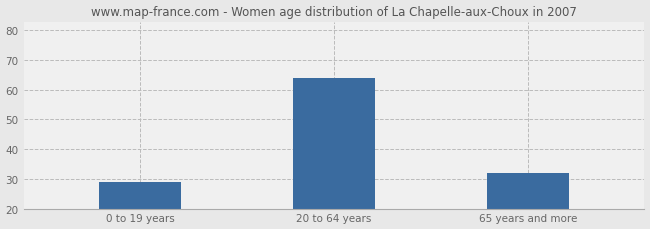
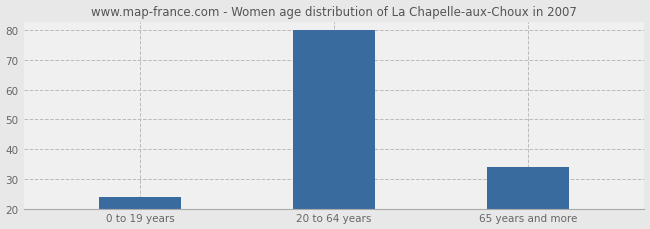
0 to 19 years: 29 -> 24
20 to 64 years: 64 -> 80
65 years and more: 32 -> 34
